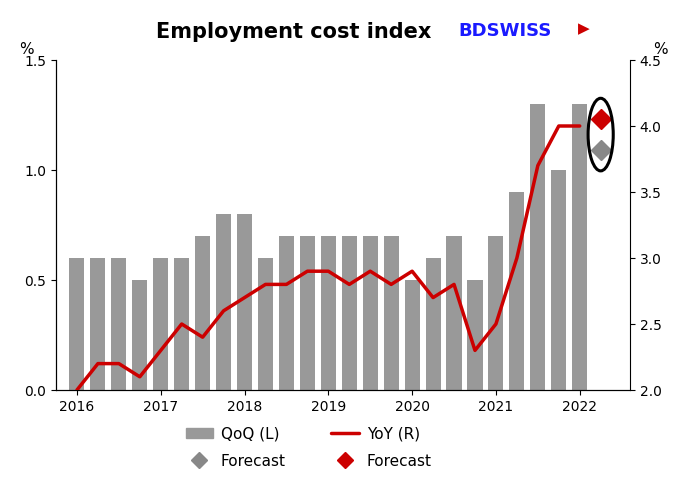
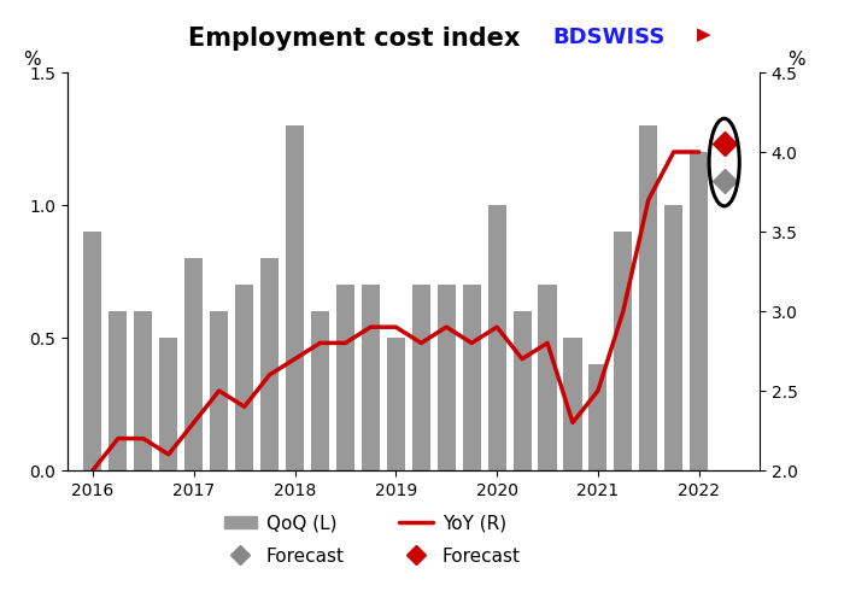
QoQ (L)/2016: 0.6 -> 0.9
QoQ (L)/2017: 0.6 -> 0.8
QoQ (L)/2018: 0.8 -> 1.3
QoQ (L)/2019: 0.7 -> 0.5
QoQ (L)/2020: 0.5 -> 1.0
QoQ (L)/2021: 0.7 -> 0.4
QoQ (L)/2022: 1.3 -> 1.2
